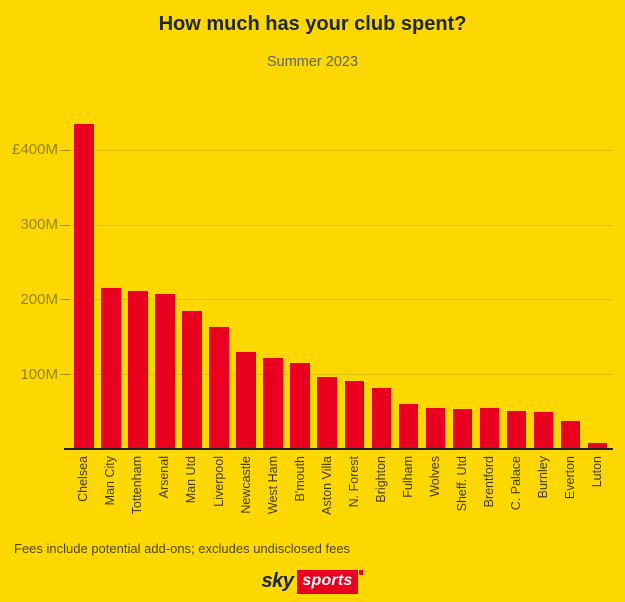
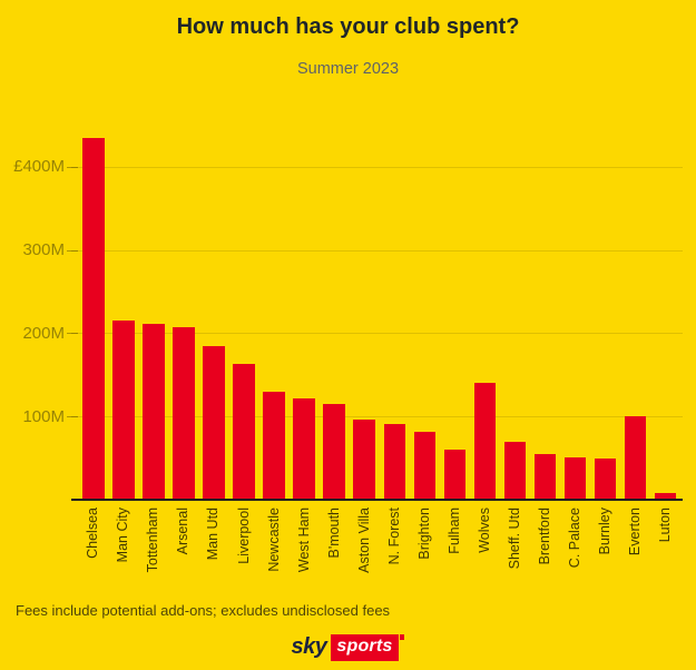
Wolves: £60M -> £140M
Sheff. Utd: £50M -> £70M
Everton: £40M -> £100M
